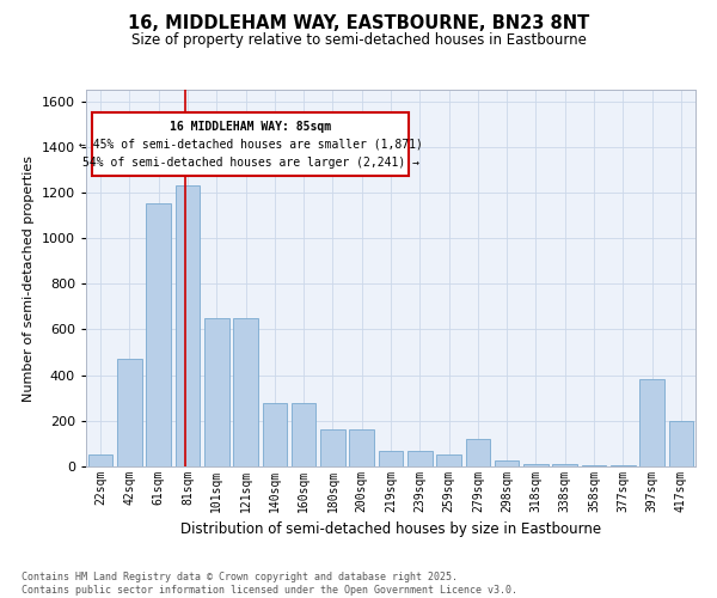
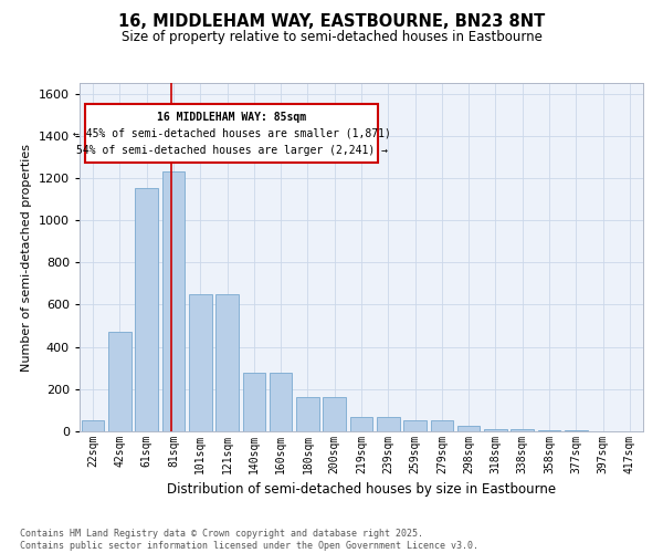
279sqm: 120 -> 50
397sqm: 380 -> 0
417sqm: 200 -> 0
